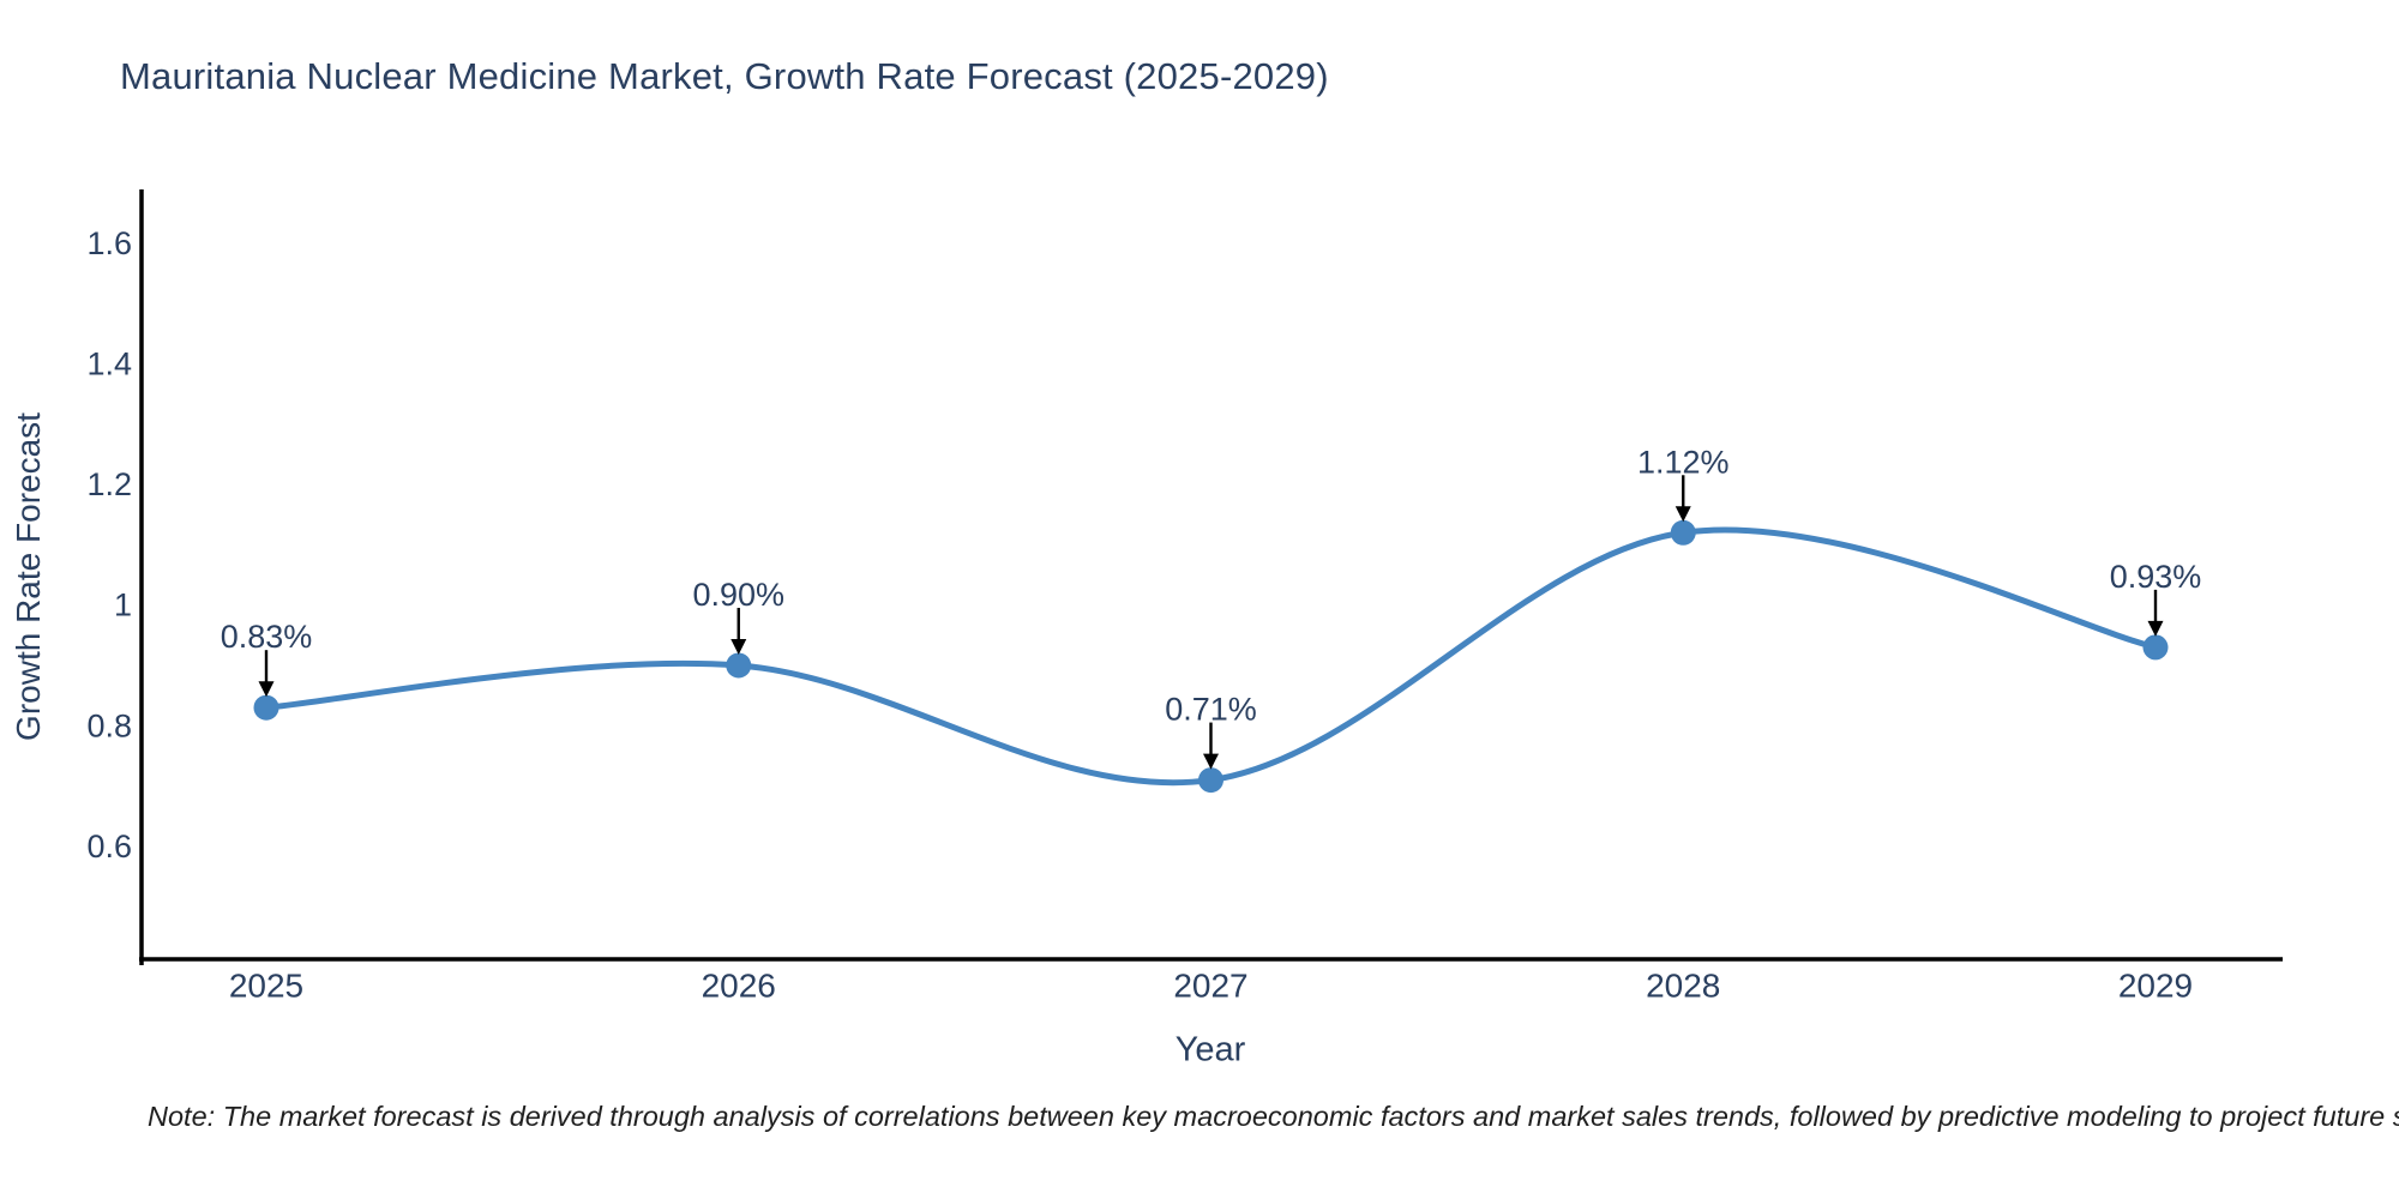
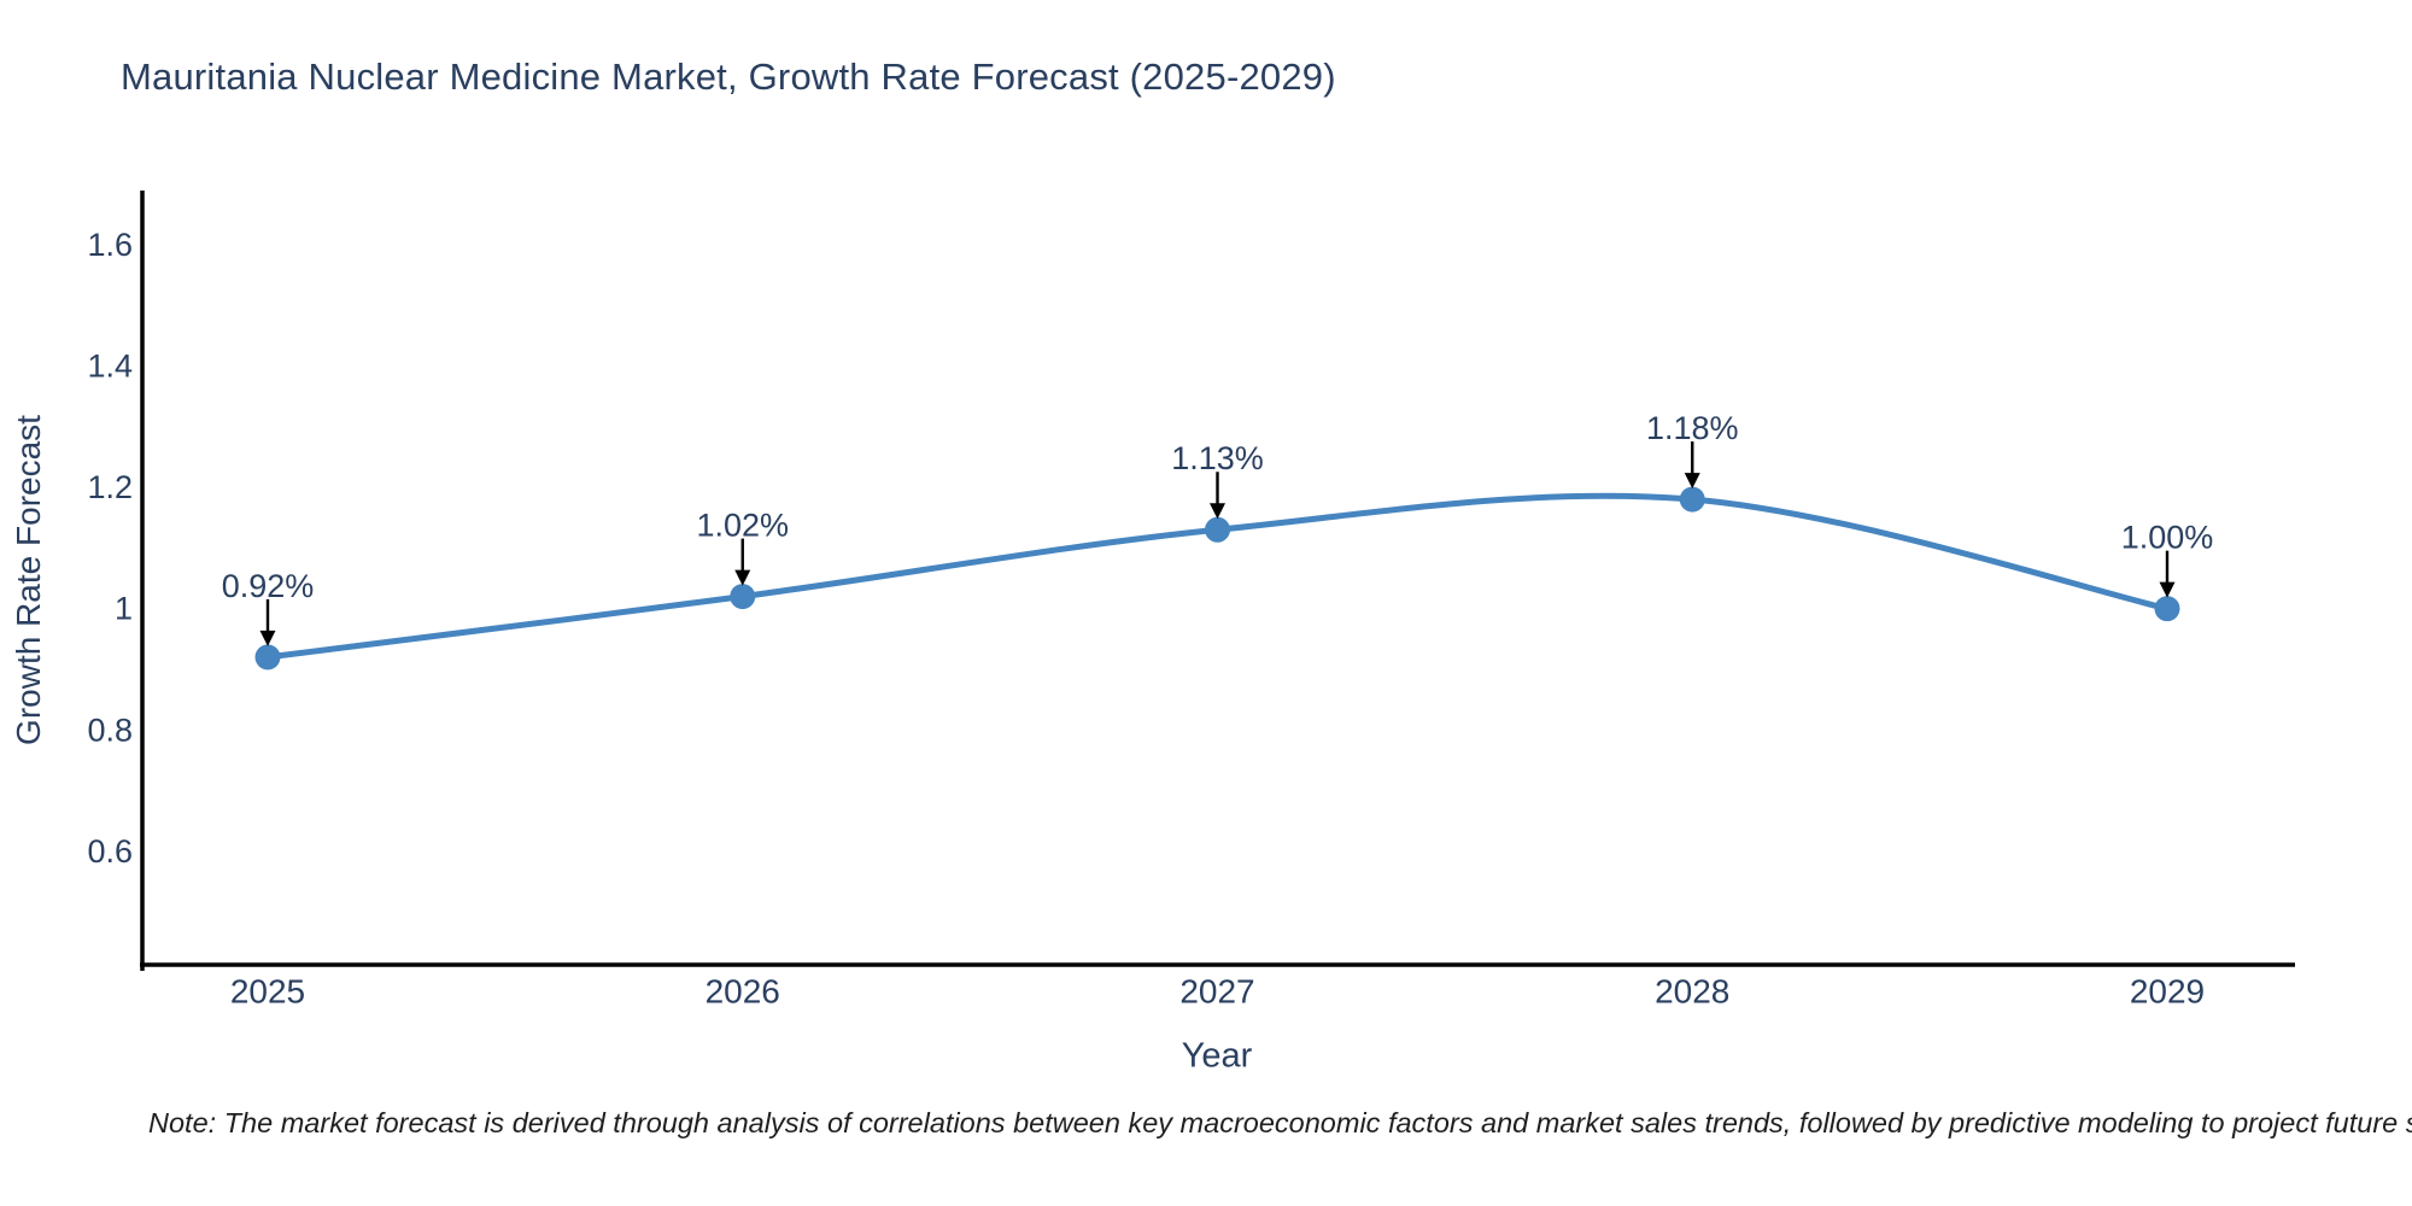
2025: 0.83% -> 0.92%
2026: 0.90% -> 1.02%
2027: 0.71% -> 1.13%
2028: 1.12% -> 1.18%
2029: 0.93% -> 1.00%
